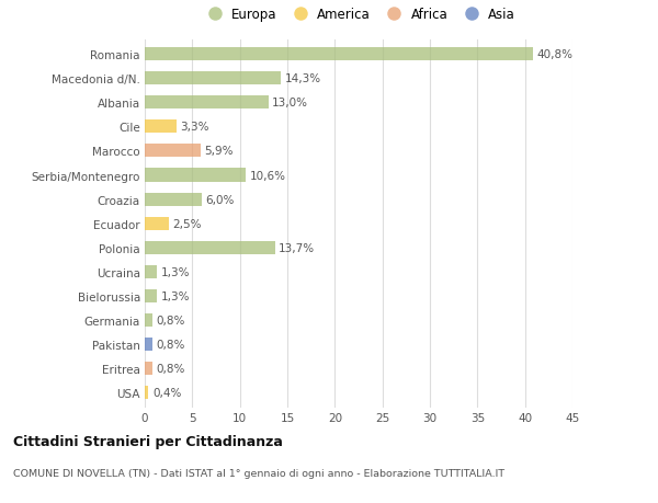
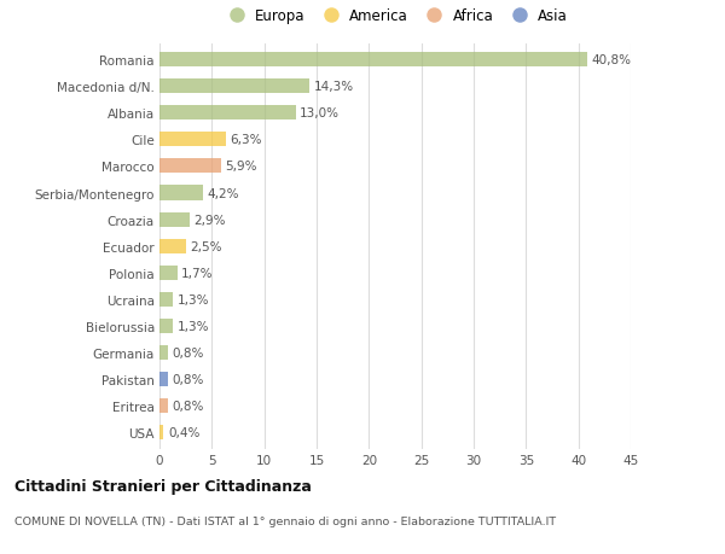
Cile: 3,3% -> 6,3%
Serbia/Montenegro: 10,6% -> 4,2%
Croazia: 6,0% -> 2,9%
Polonia: 13,7% -> 1,7%
